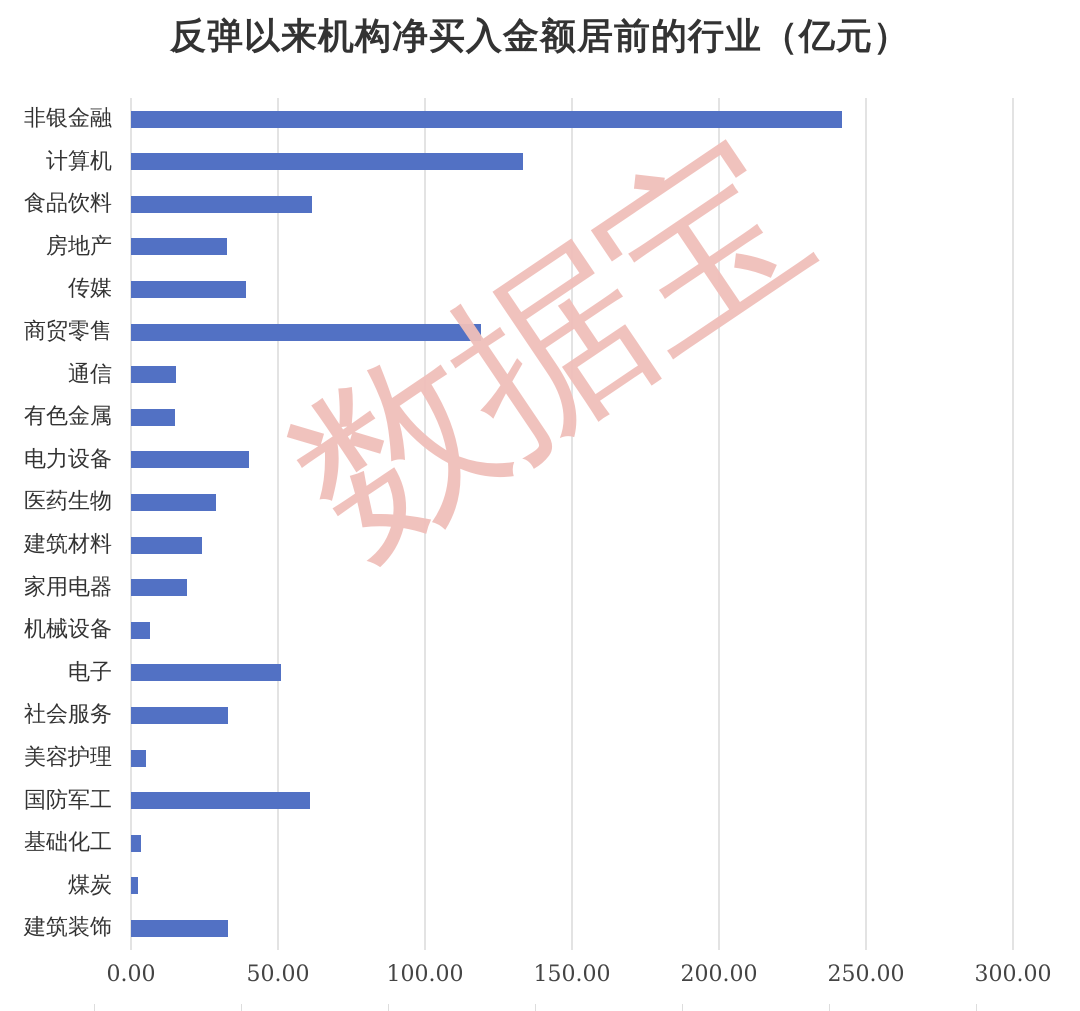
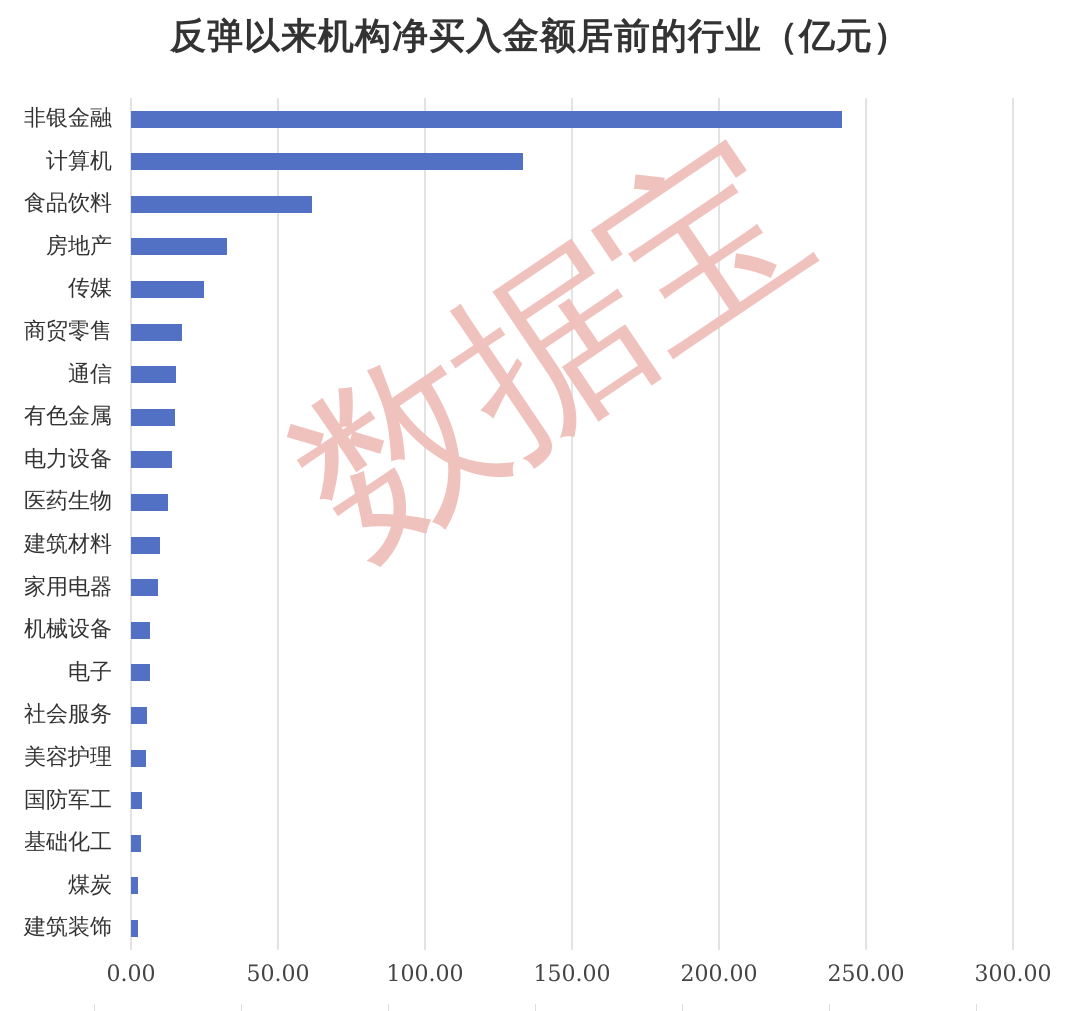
传媒: 39 -> 25
商贸零售: 119 -> 17
电力设备: 40 -> 14
医药生物: 29 -> 13
建筑材料: 24 -> 10
家用电器: 19 -> 9
电子: 51 -> 6
社会服务: 33 -> 5
国防军工: 61 -> 4
建筑装饰: 33 -> 2
